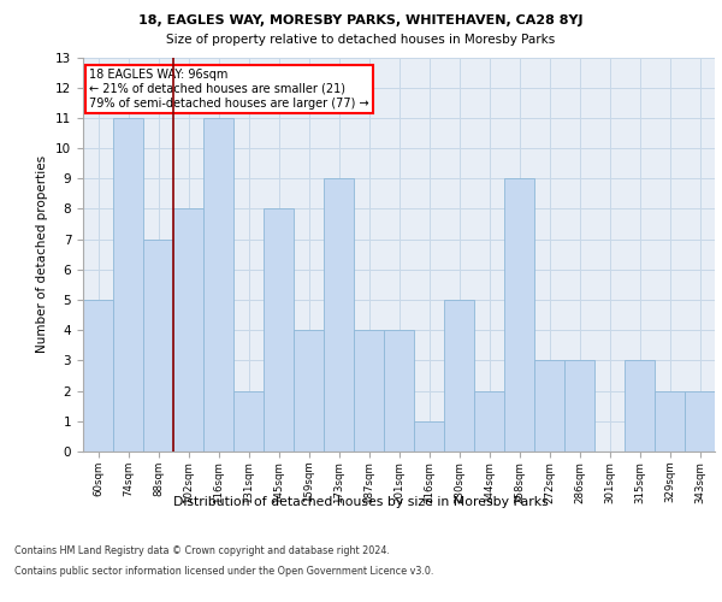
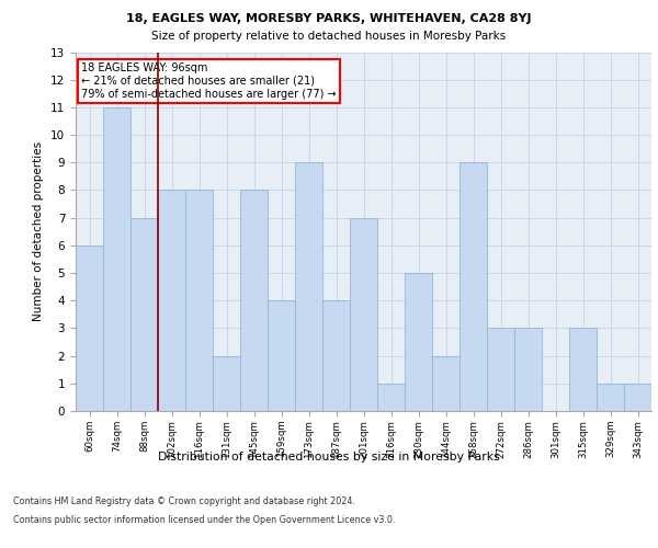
60sqm: 5 -> 6
116sqm: 11 -> 8
201sqm: 4 -> 7
329sqm: 2 -> 1
343sqm: 2 -> 1
